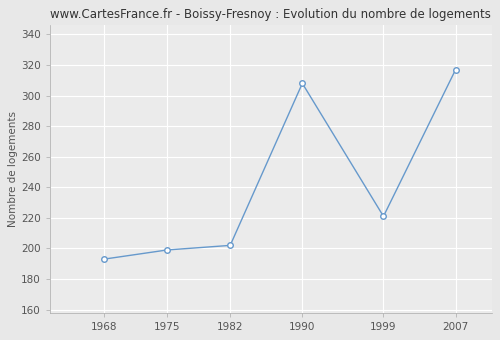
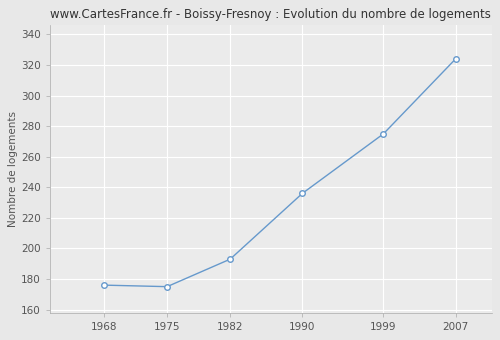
1968: 193 -> 176
1975: 199 -> 175
1982: 202 -> 193
1990: 308 -> 236
1999: 221 -> 275
2007: 317 -> 324
